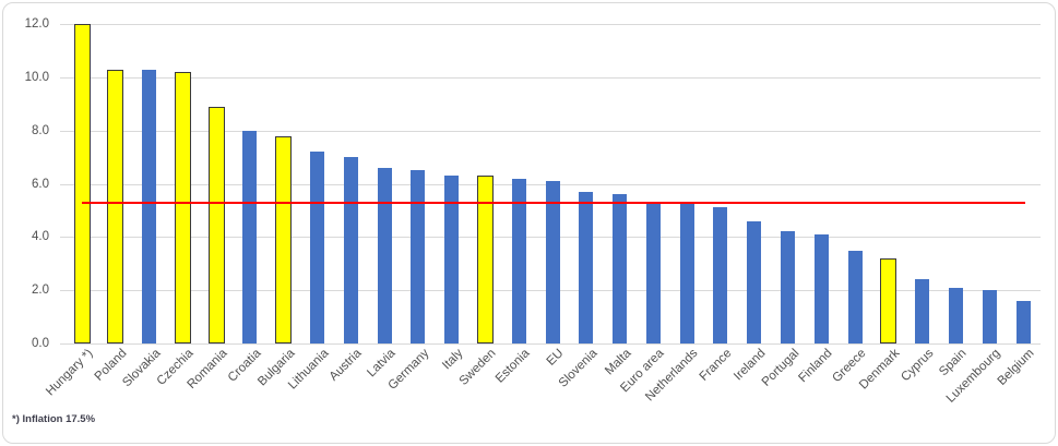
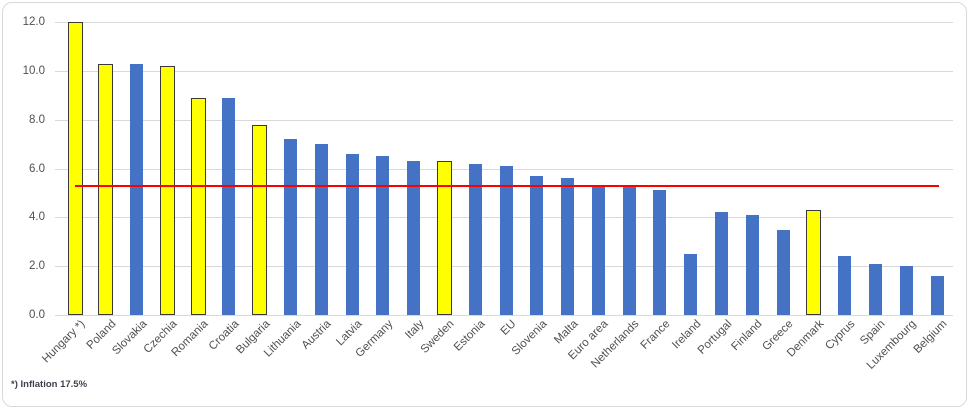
Croatia: 8.0 -> 8.9
Ireland: 4.6 -> 2.5
Denmark: 3.2 -> 4.3
